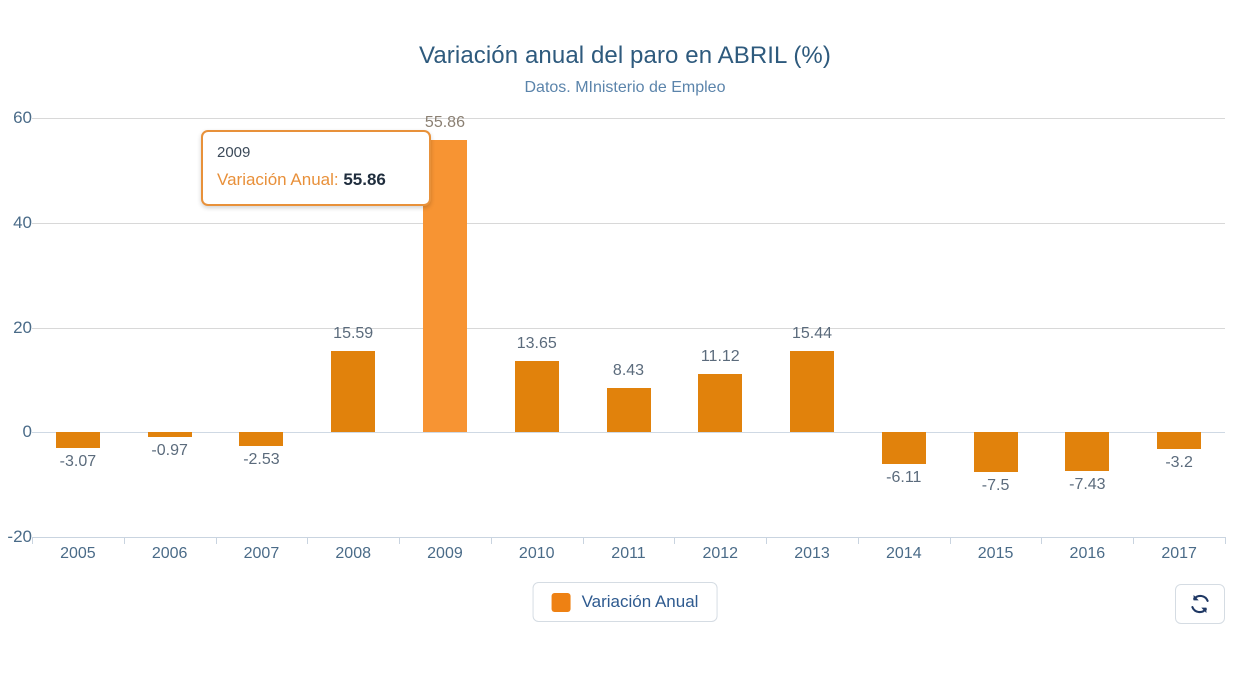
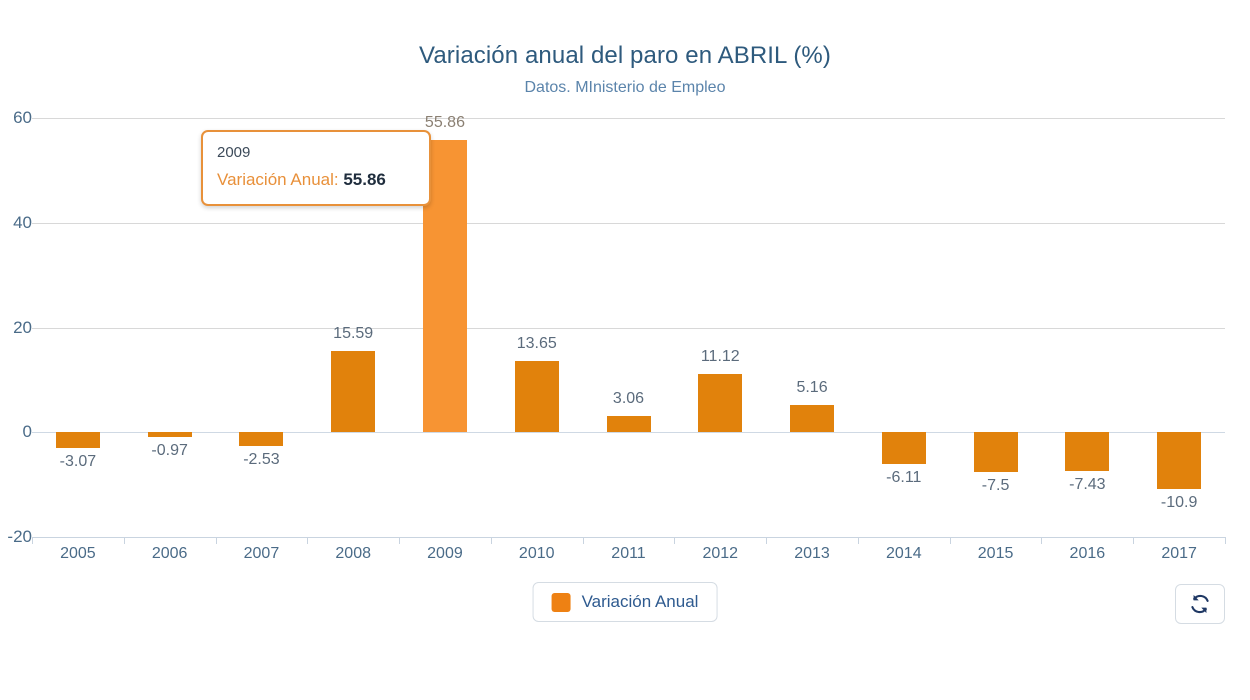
2011: 8.43 -> 3.06
2013: 15.44 -> 5.16
2017: -3.2 -> -10.9
